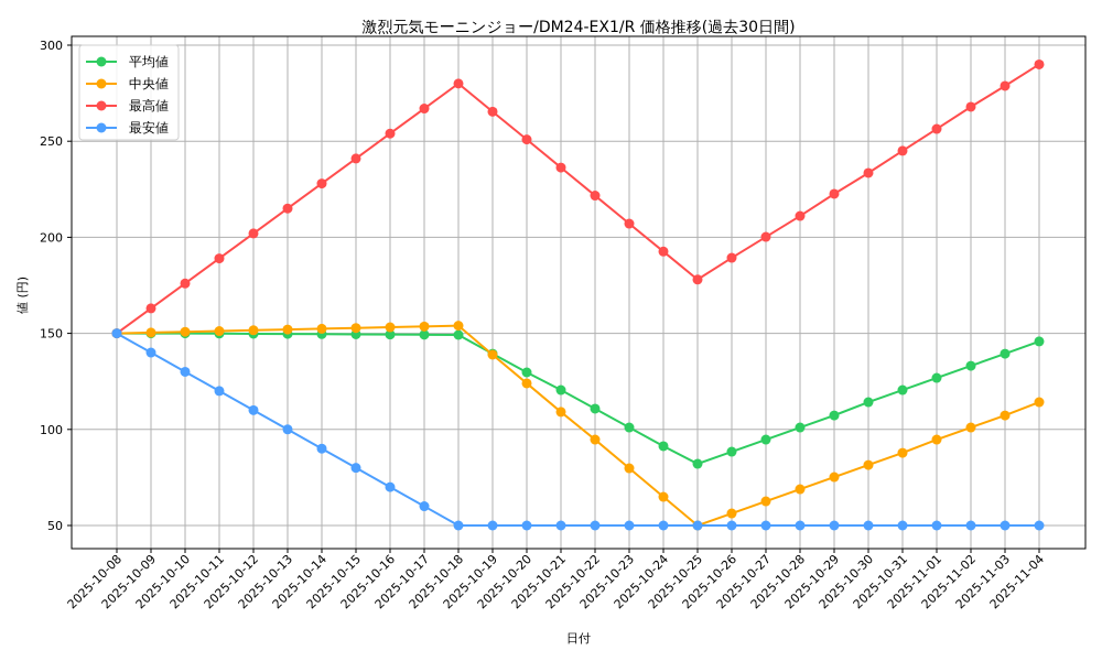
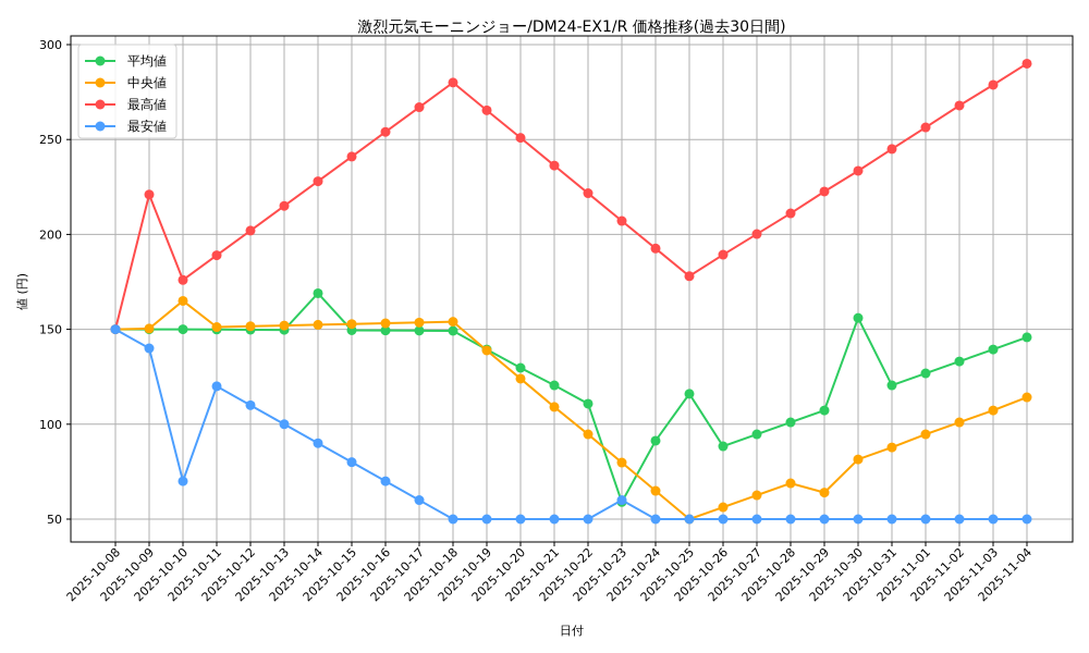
最高値/2025-10-09: 163 -> 221
中央値/2025-10-10: 151 -> 165
最安値/2025-10-10: 130 -> 70
平均値/2025-10-14: 150 -> 169
平均値/2025-10-23: 101 -> 59
最安値/2025-10-23: 50 -> 60
平均値/2025-10-25: 82 -> 116
中央値/2025-10-29: 75 -> 64
平均値/2025-10-30: 114 -> 156
